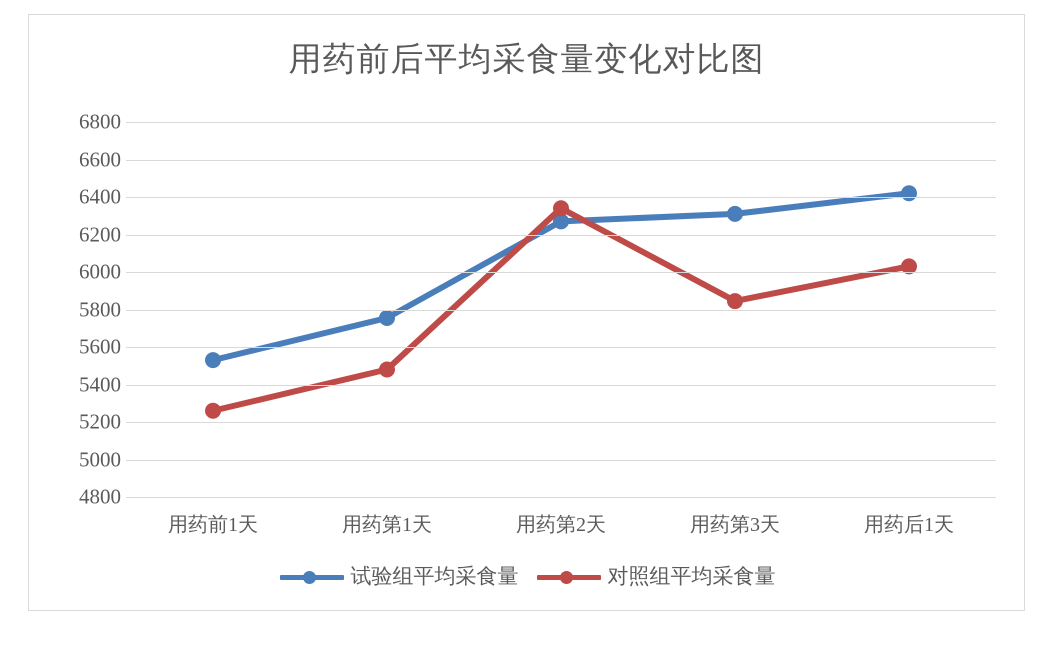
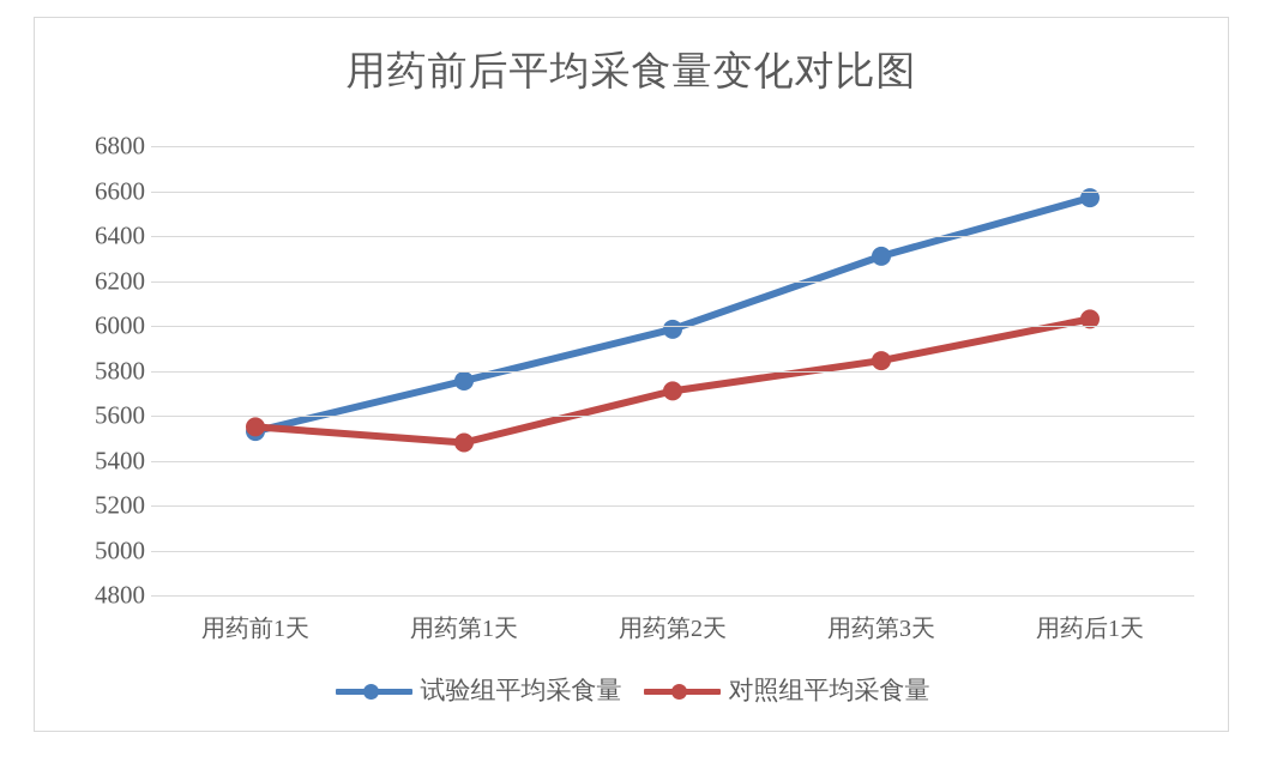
对照组平均采食量/用药前1天: 5260 -> 5550
试验组平均采食量/用药第2天: 6270 -> 5980
对照组平均采食量/用药第2天: 6340 -> 5710
试验组平均采食量/用药后1天: 6420 -> 6570
